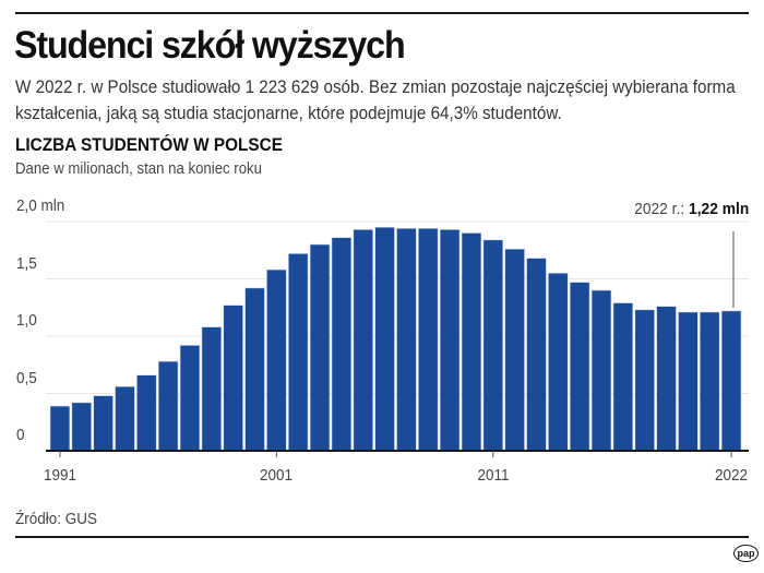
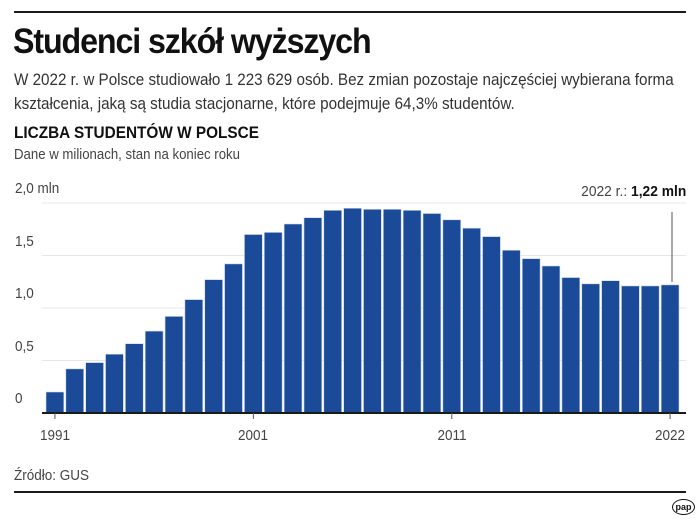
1991: 0,39 -> 0,20
2001: 1,58 -> 1,70
